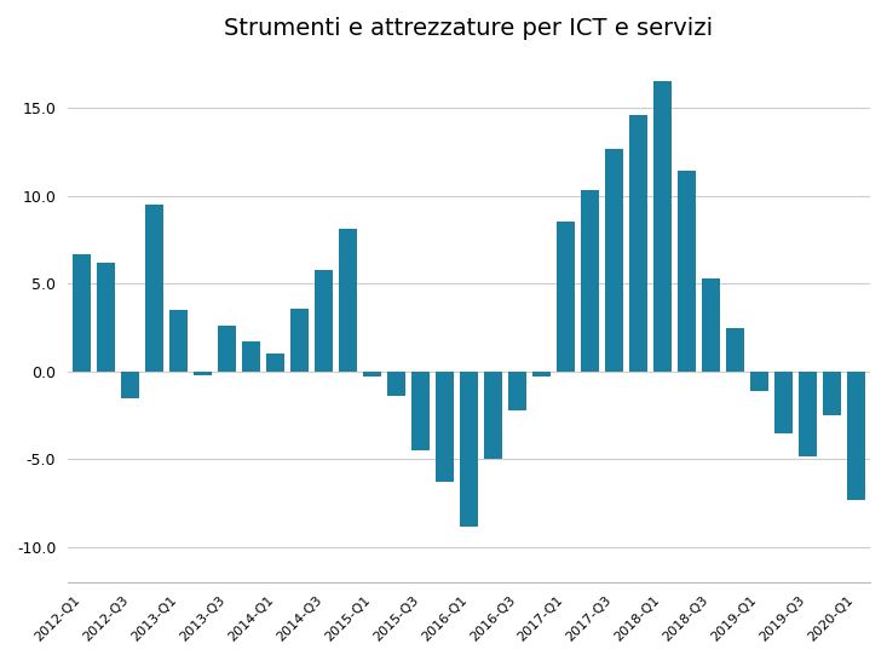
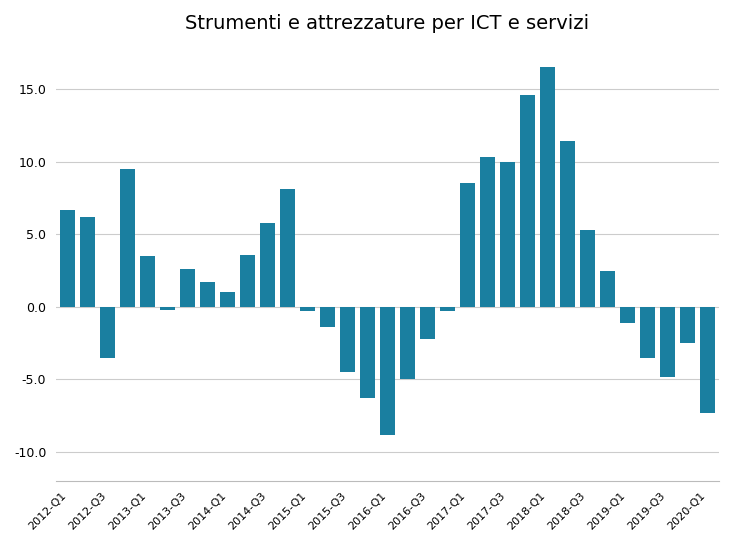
2012-Q3: -1.5 -> -3.5
2017-Q3: 12.7 -> 10.0
